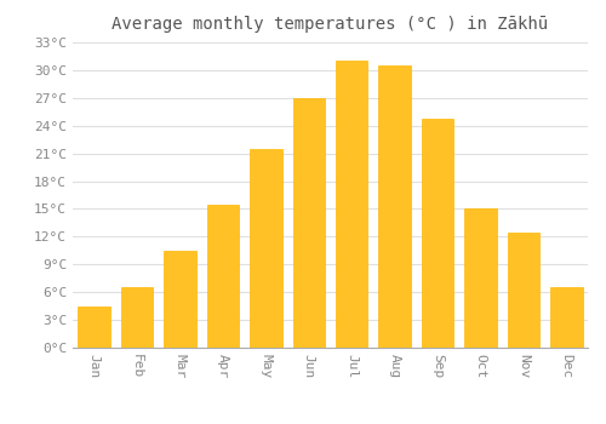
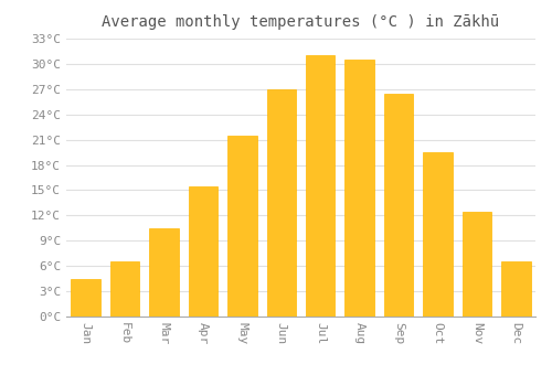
Sep: 24.8°C -> 26.5°C
Oct: 15.0°C -> 19.5°C
